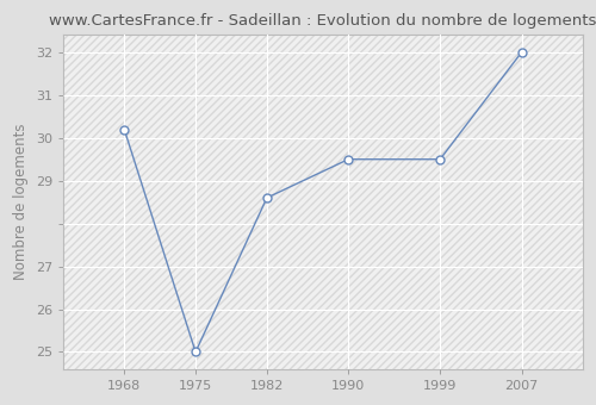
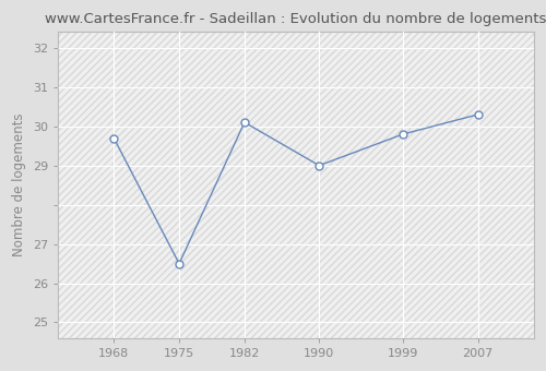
1968: 30.2 -> 29.7
1975: 25.0 -> 26.5
1982: 28.6 -> 30.1
1990: 29.5 -> 29.0
1999: 29.5 -> 29.8
2007: 32.0 -> 30.3
